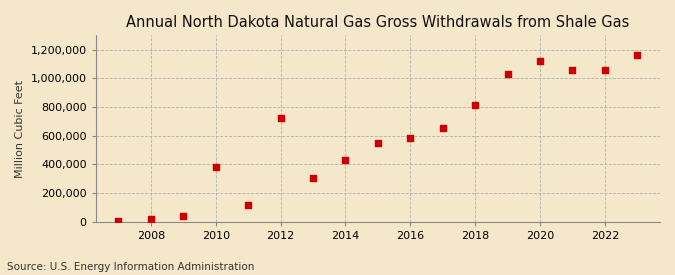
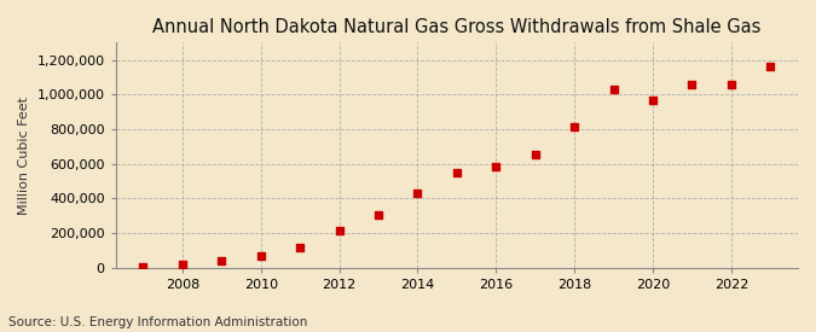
2010: 380,000 -> 60,000
2012: 720,000 -> 220,000
2020: 1,120,000 -> 970,000
